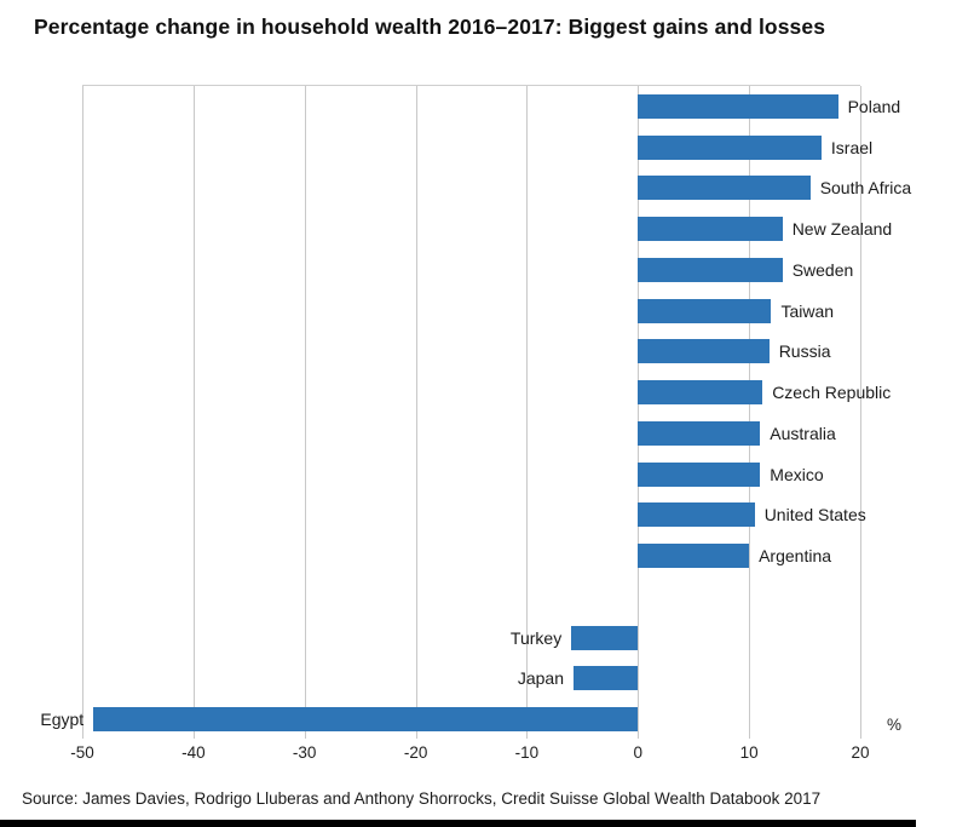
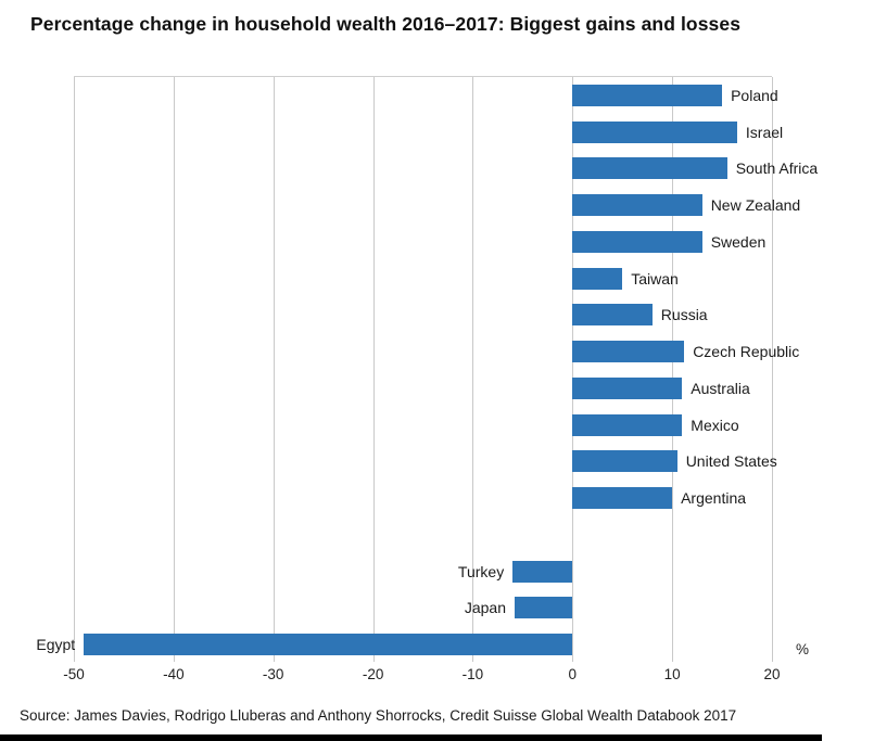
Poland: 18 -> 15
Taiwan: 12 -> 5
Russia: 12 -> 8
